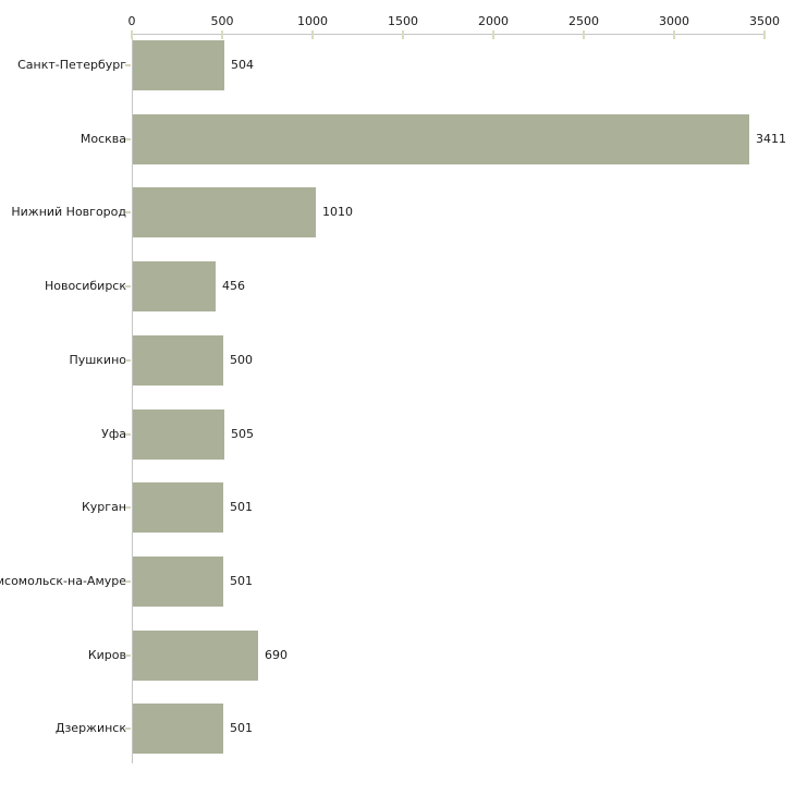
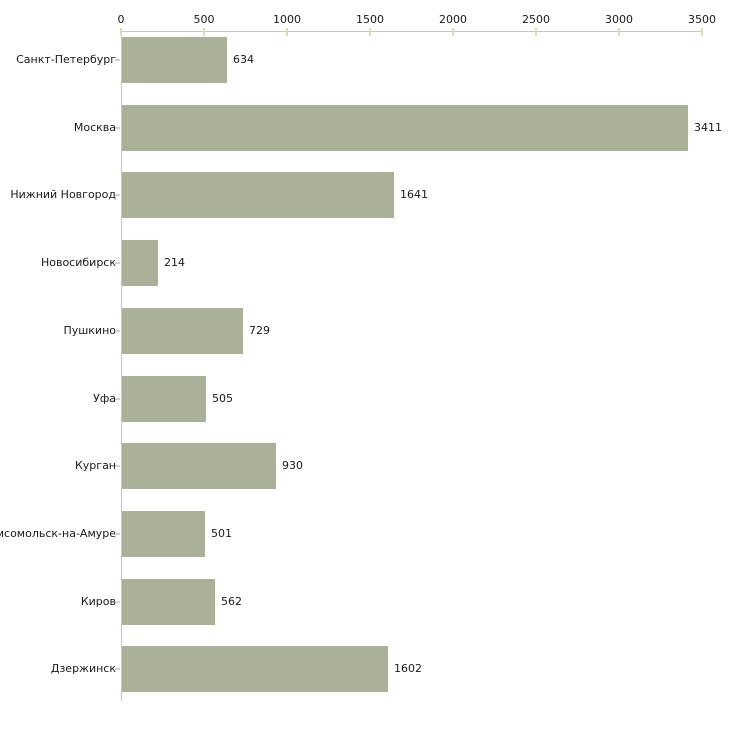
Санкт-Петербург: 504 -> 634
Нижний Новгород: 1010 -> 1641
Новосибирск: 456 -> 214
Пушкино: 500 -> 729
Курган: 501 -> 930
Киров: 690 -> 562
Дзержинск: 501 -> 1602
